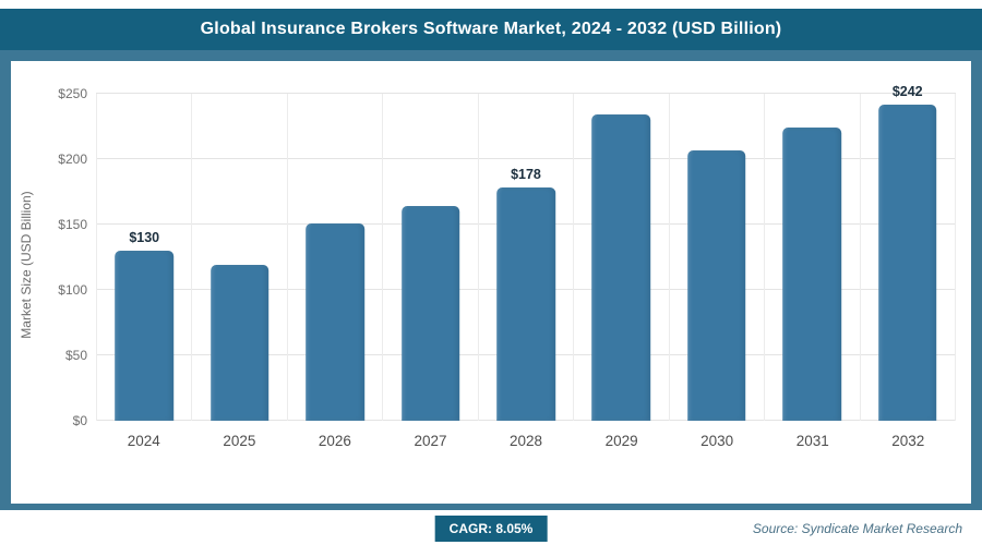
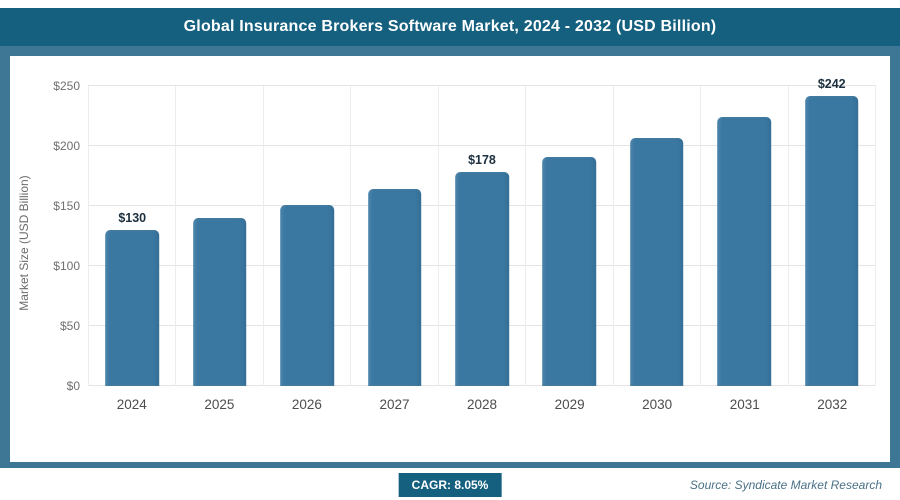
2025: $119 -> $140
2029: $234 -> $191
